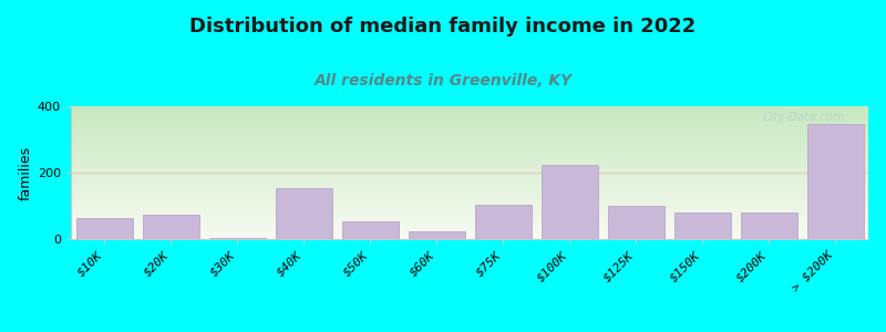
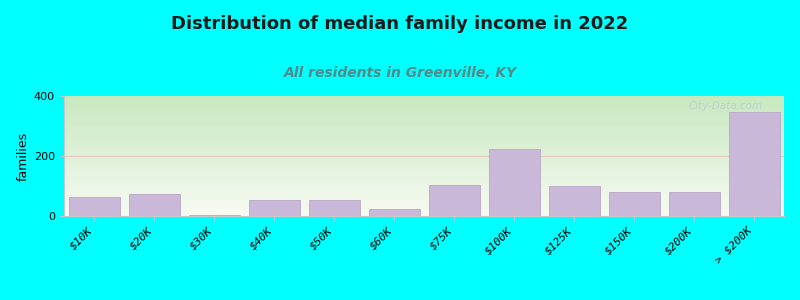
$40K: 155 -> 55
